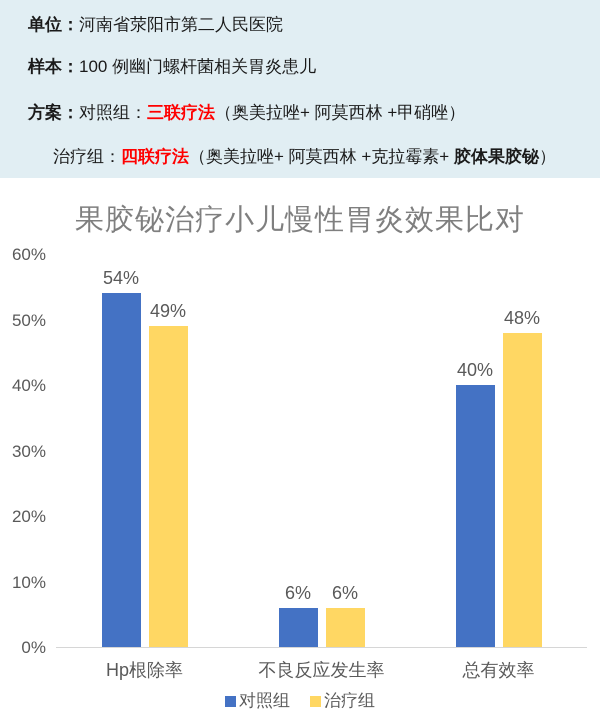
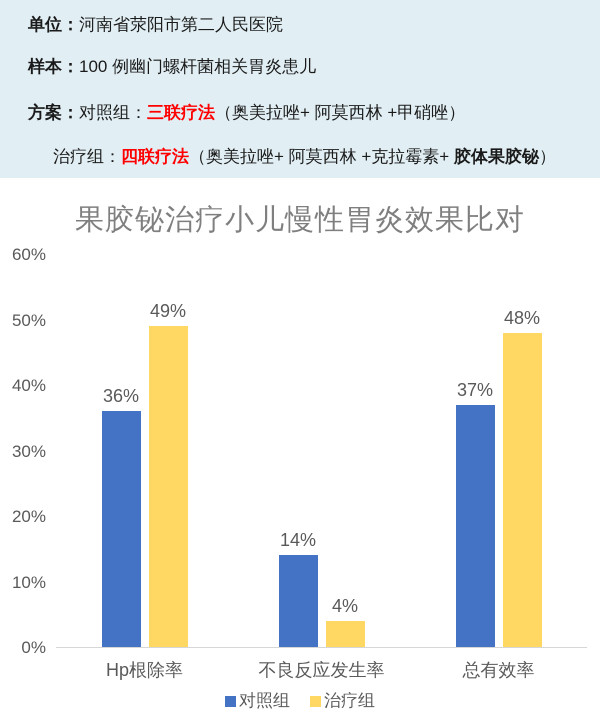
对照组/Hp根除率: 54% -> 36%
对照组/不良反应发生率: 6% -> 14%
治疗组/不良反应发生率: 6% -> 4%
对照组/总有效率: 40% -> 37%
